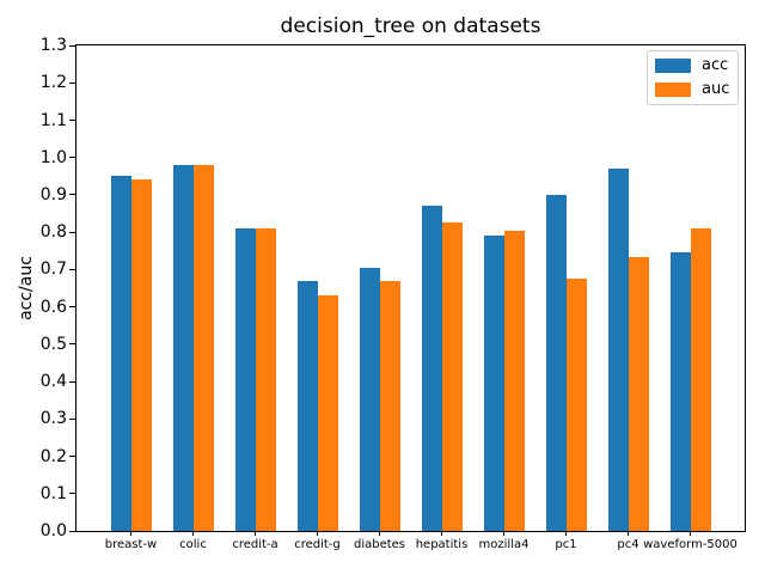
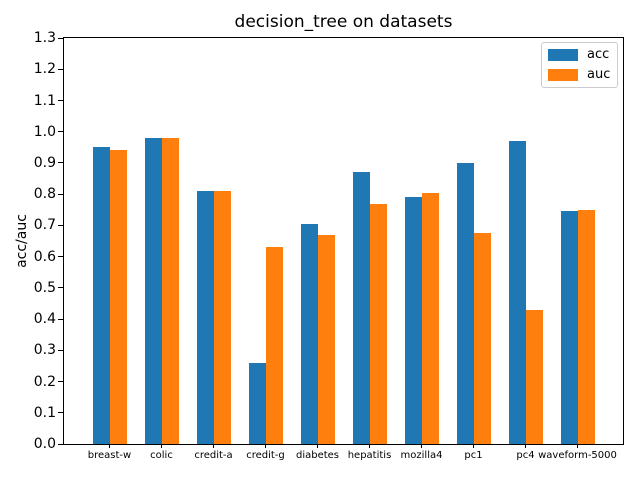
acc/credit-g: 0.67 -> 0.26
auc/hepatitis: 0.82 -> 0.77
auc/pc4: 0.73 -> 0.43
auc/waveform-5000: 0.81 -> 0.75
